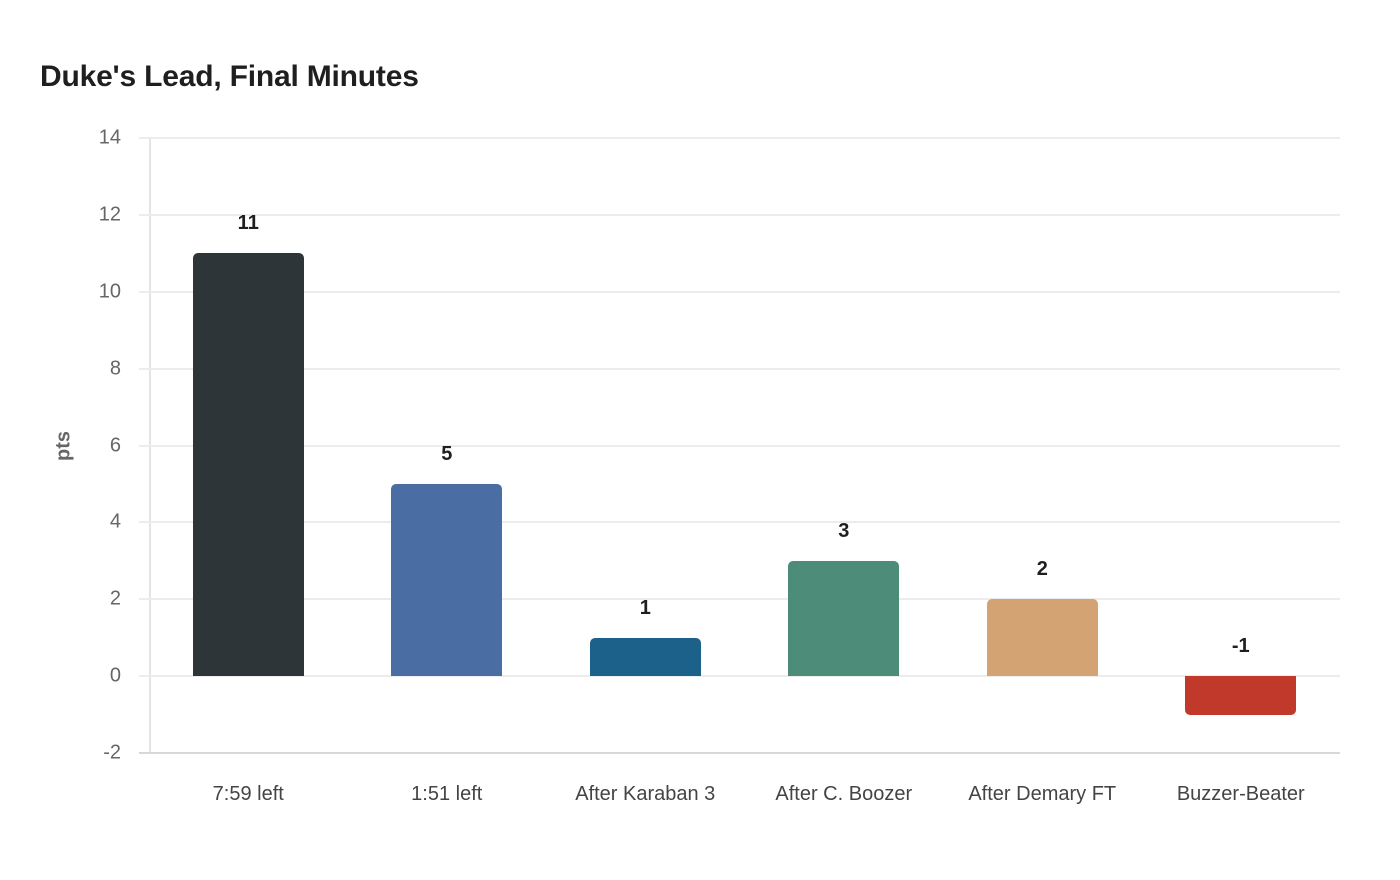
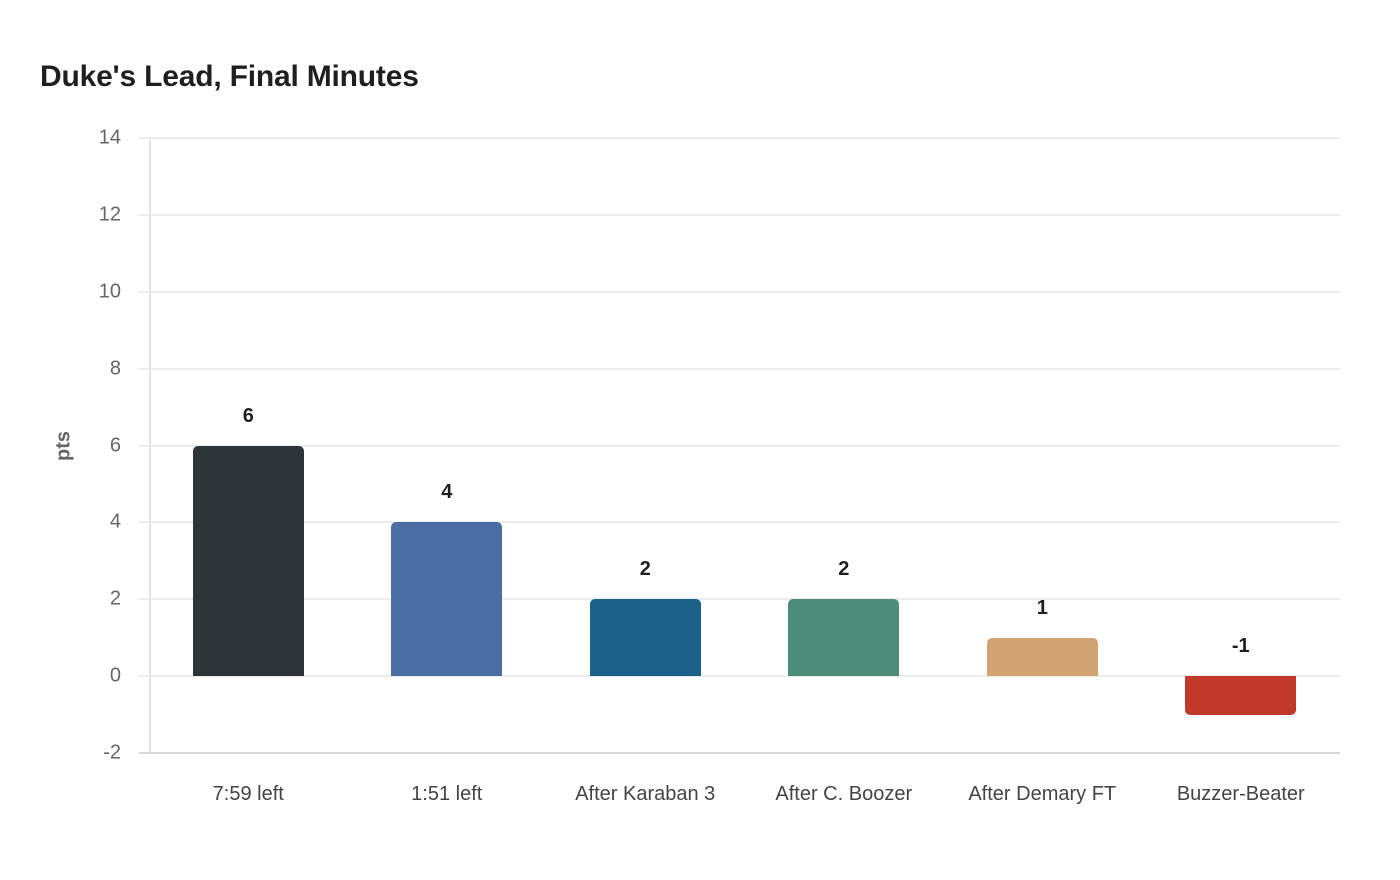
7:59 left: 11 -> 6
1:51 left: 5 -> 4
After Karaban 3: 1 -> 2
After C. Boozer: 3 -> 2
After Demary FT: 2 -> 1
